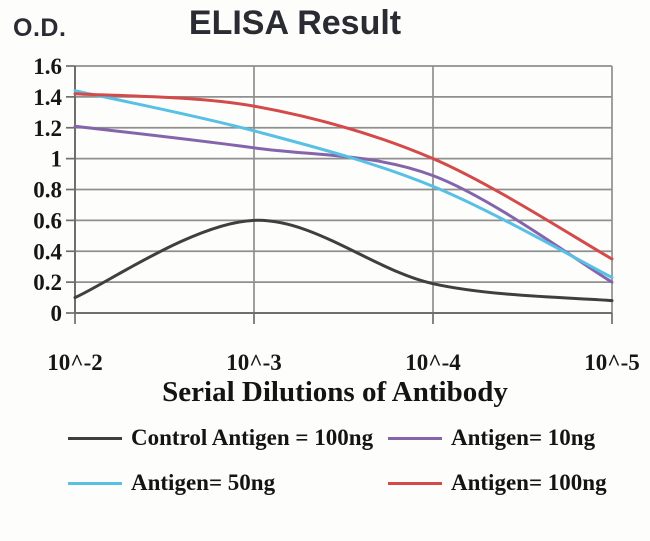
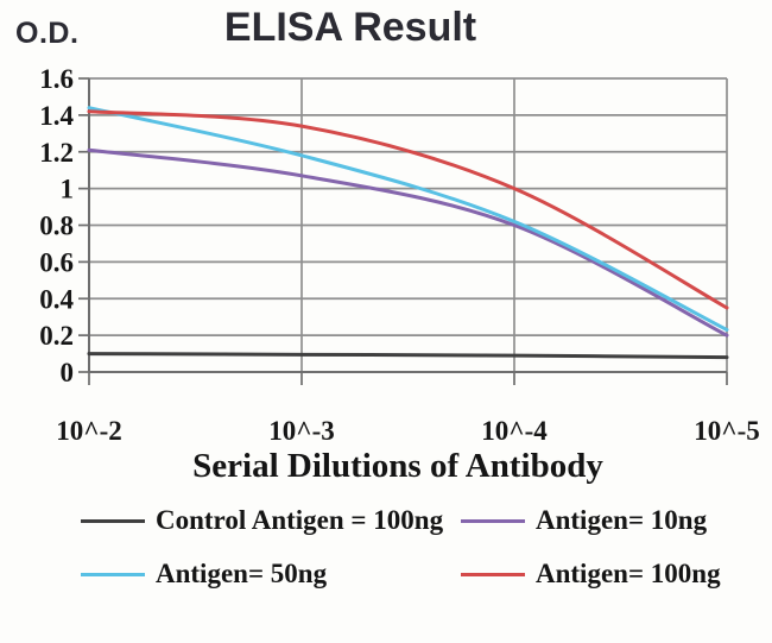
Control Antigen = 100ng/10^-3: 0.60 -> 0.10
Control Antigen = 100ng/10^-4: 0.19 -> 0.09
Antigen= 10ng/10^-4: 0.89 -> 0.80
